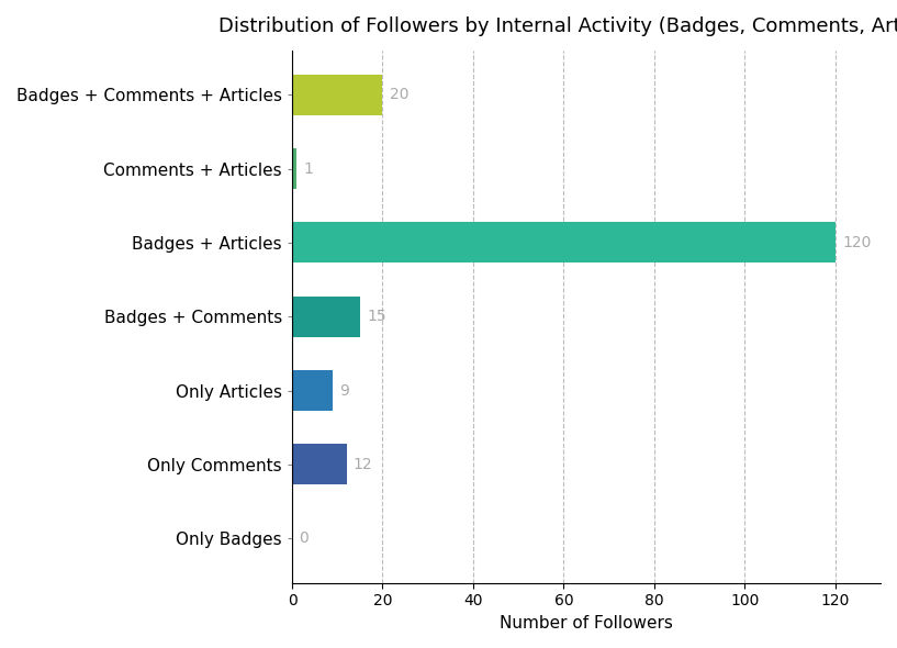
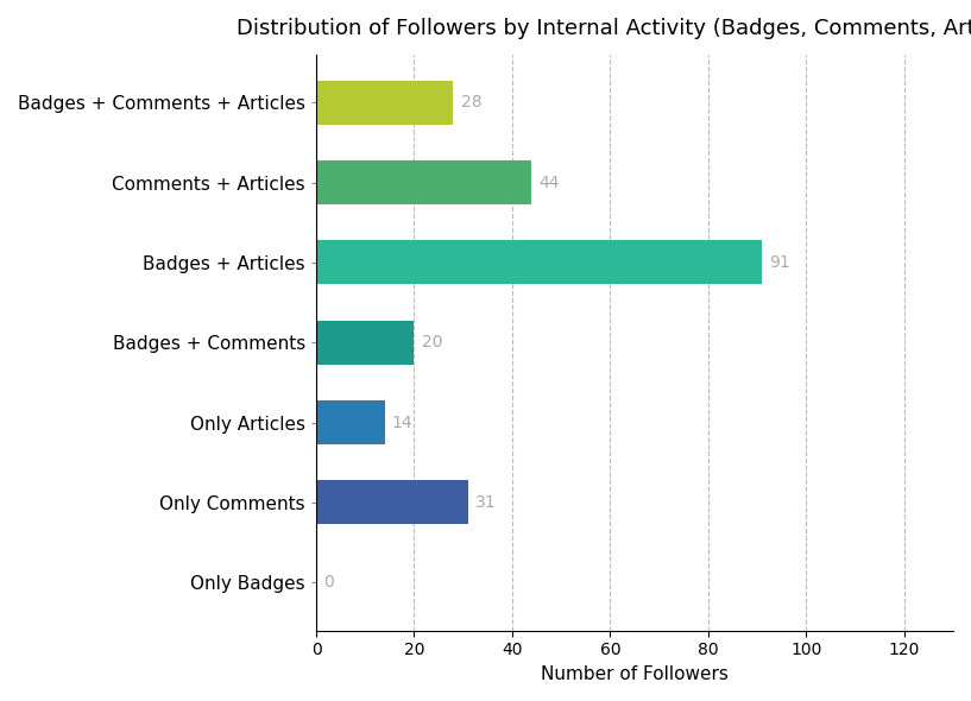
Badges + Comments + Articles: 20 -> 28
Comments + Articles: 1 -> 44
Badges + Articles: 120 -> 91
Badges + Comments: 15 -> 20
Only Articles: 9 -> 14
Only Comments: 12 -> 31
